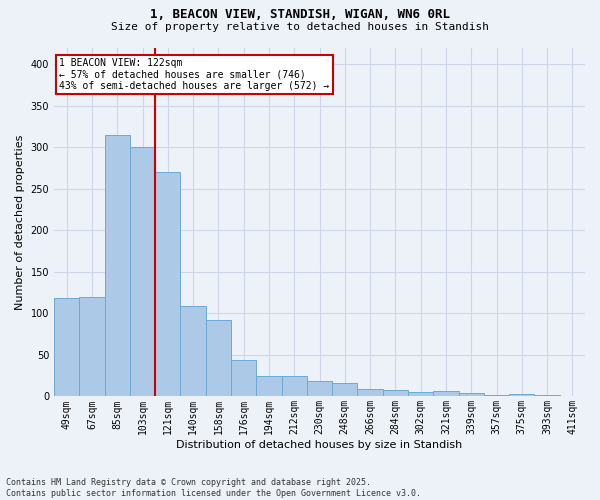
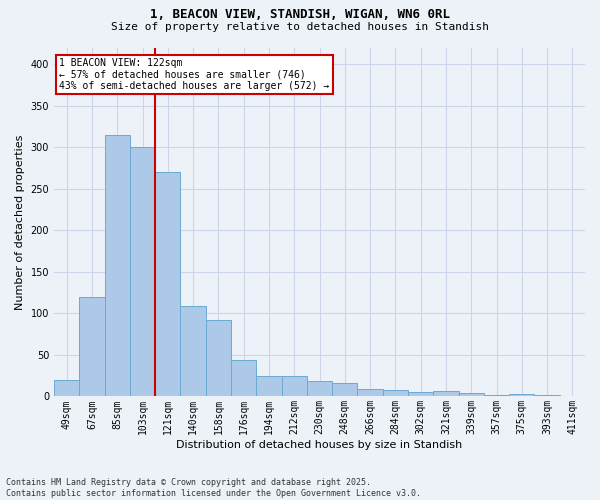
49sqm: 118 -> 20
